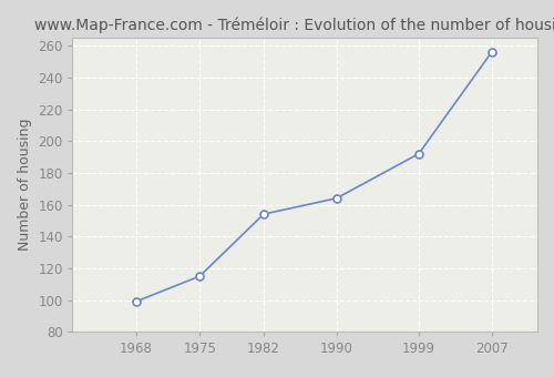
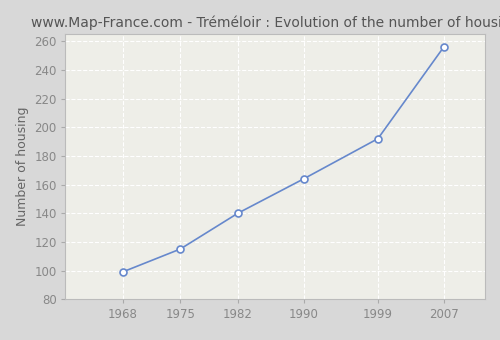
1982: 154 -> 140
